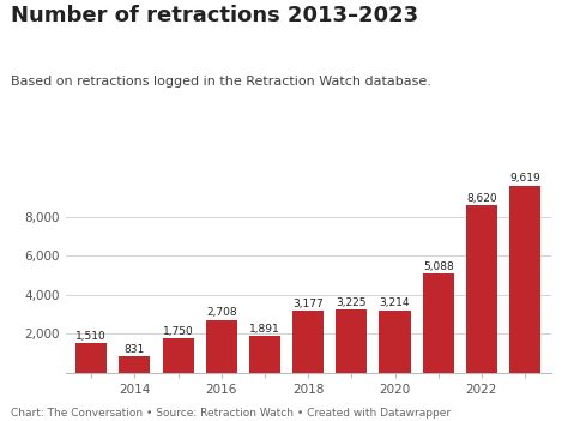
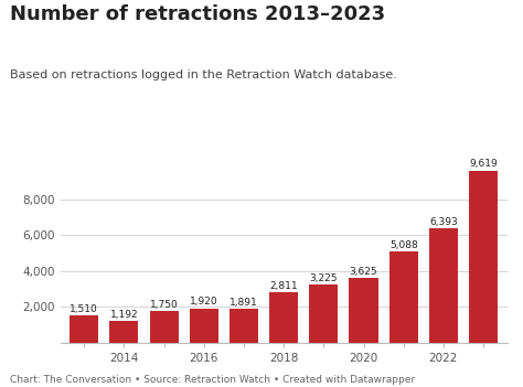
2014: 831 -> 1,192
2016: 2,708 -> 1,920
2018: 3,177 -> 2,811
2020: 3,214 -> 3,625
2022: 8,620 -> 6,393
